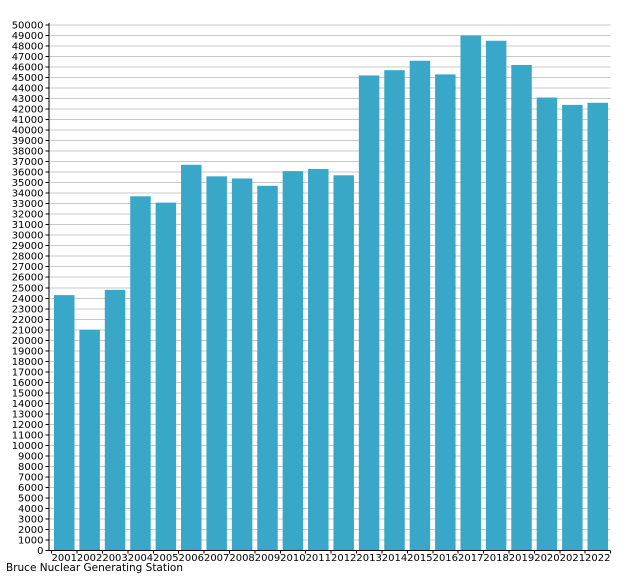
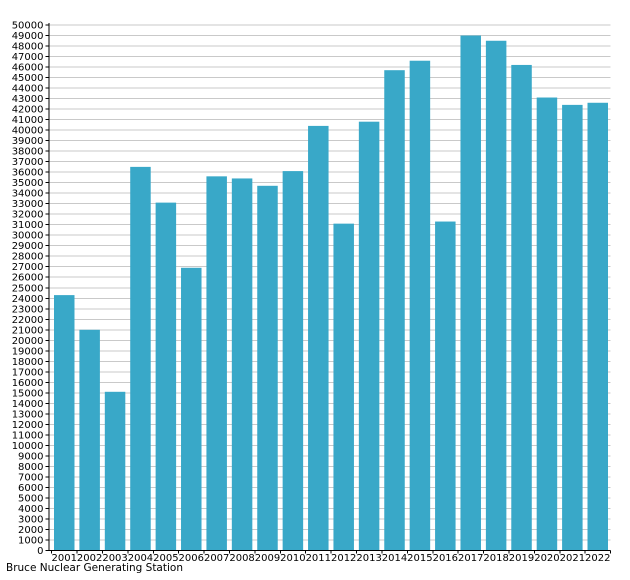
2003: 24800 -> 15100
2004: 33700 -> 36500
2006: 36700 -> 26900
2011: 36300 -> 40400
2012: 35700 -> 31100
2013: 45200 -> 40800
2016: 45300 -> 31300
